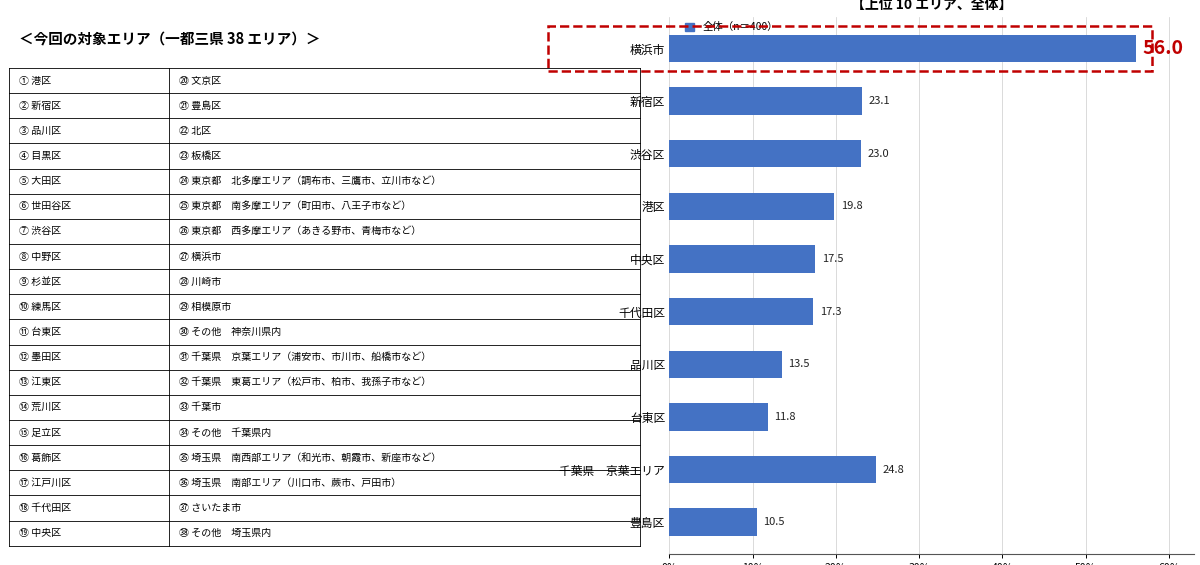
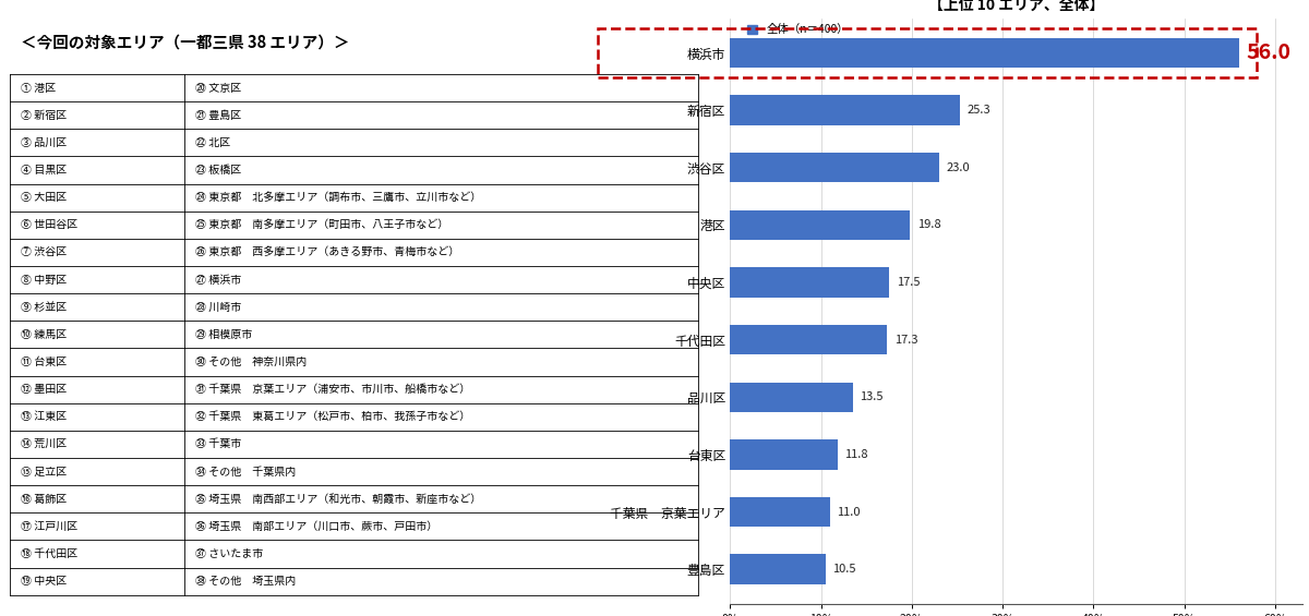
新宿区: 23.1 -> 25.3
千葉県 京葉エリア: 24.8 -> 11.0
